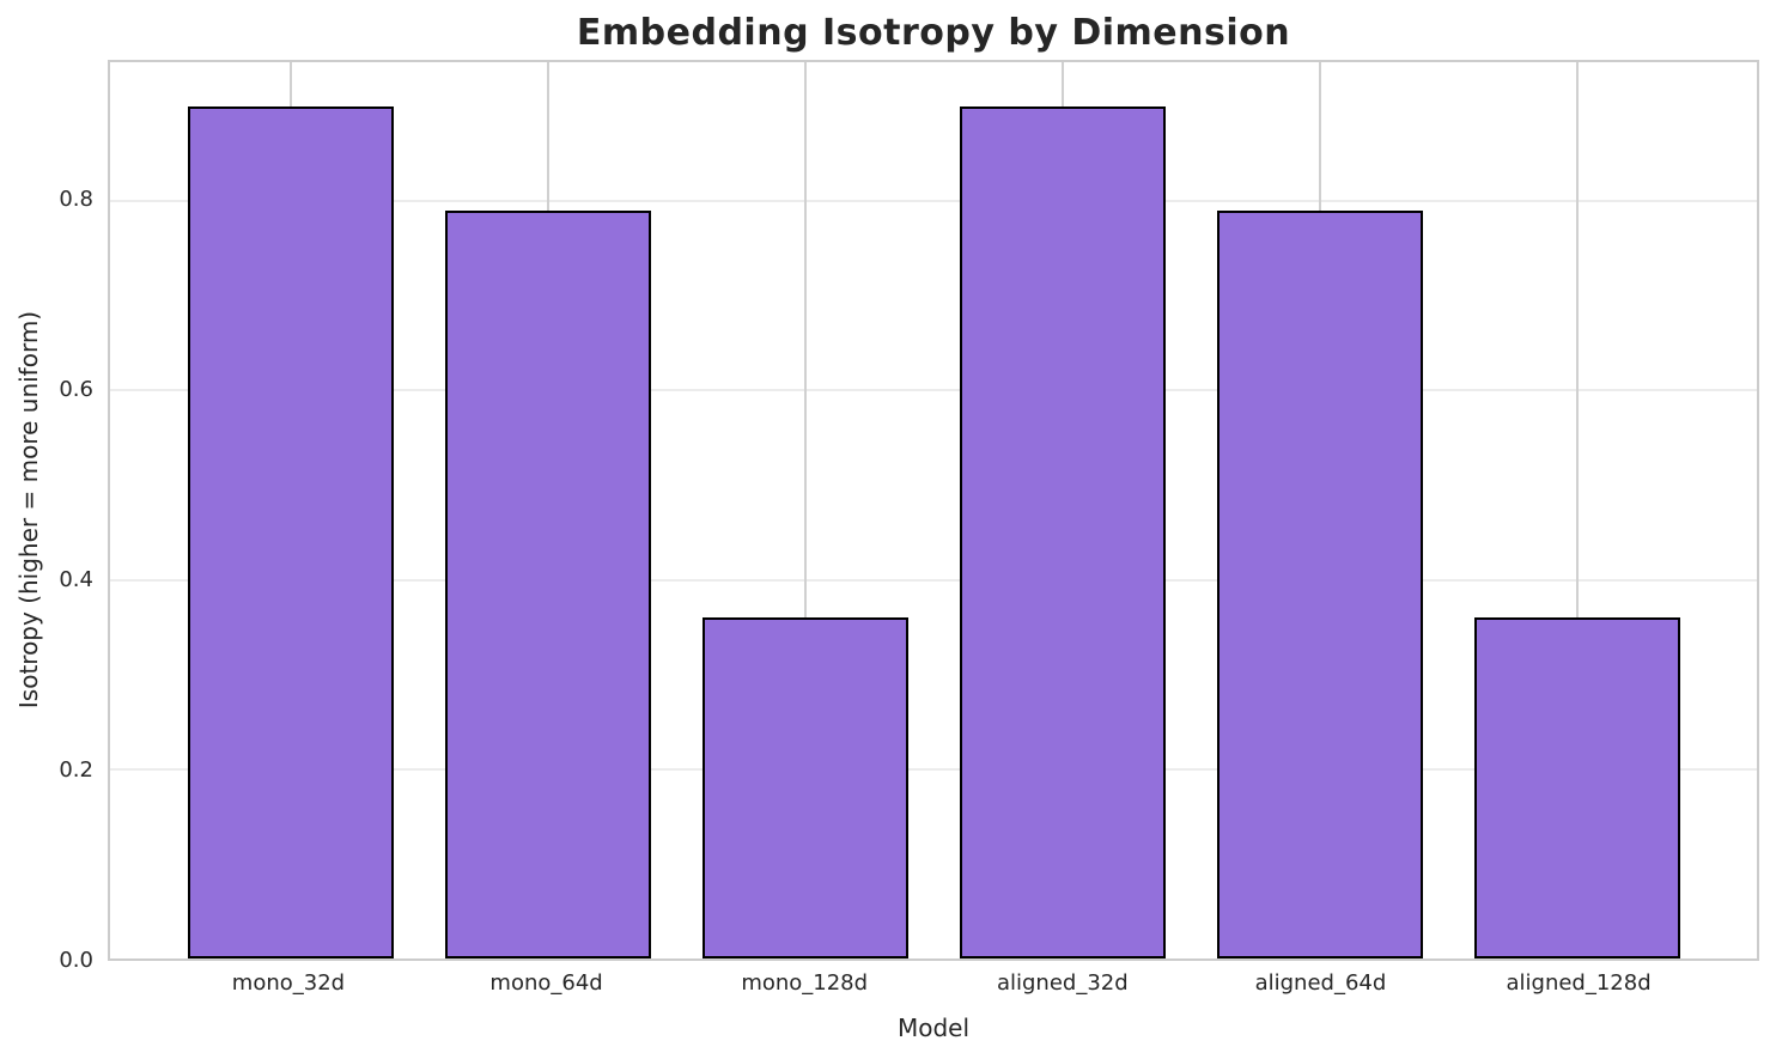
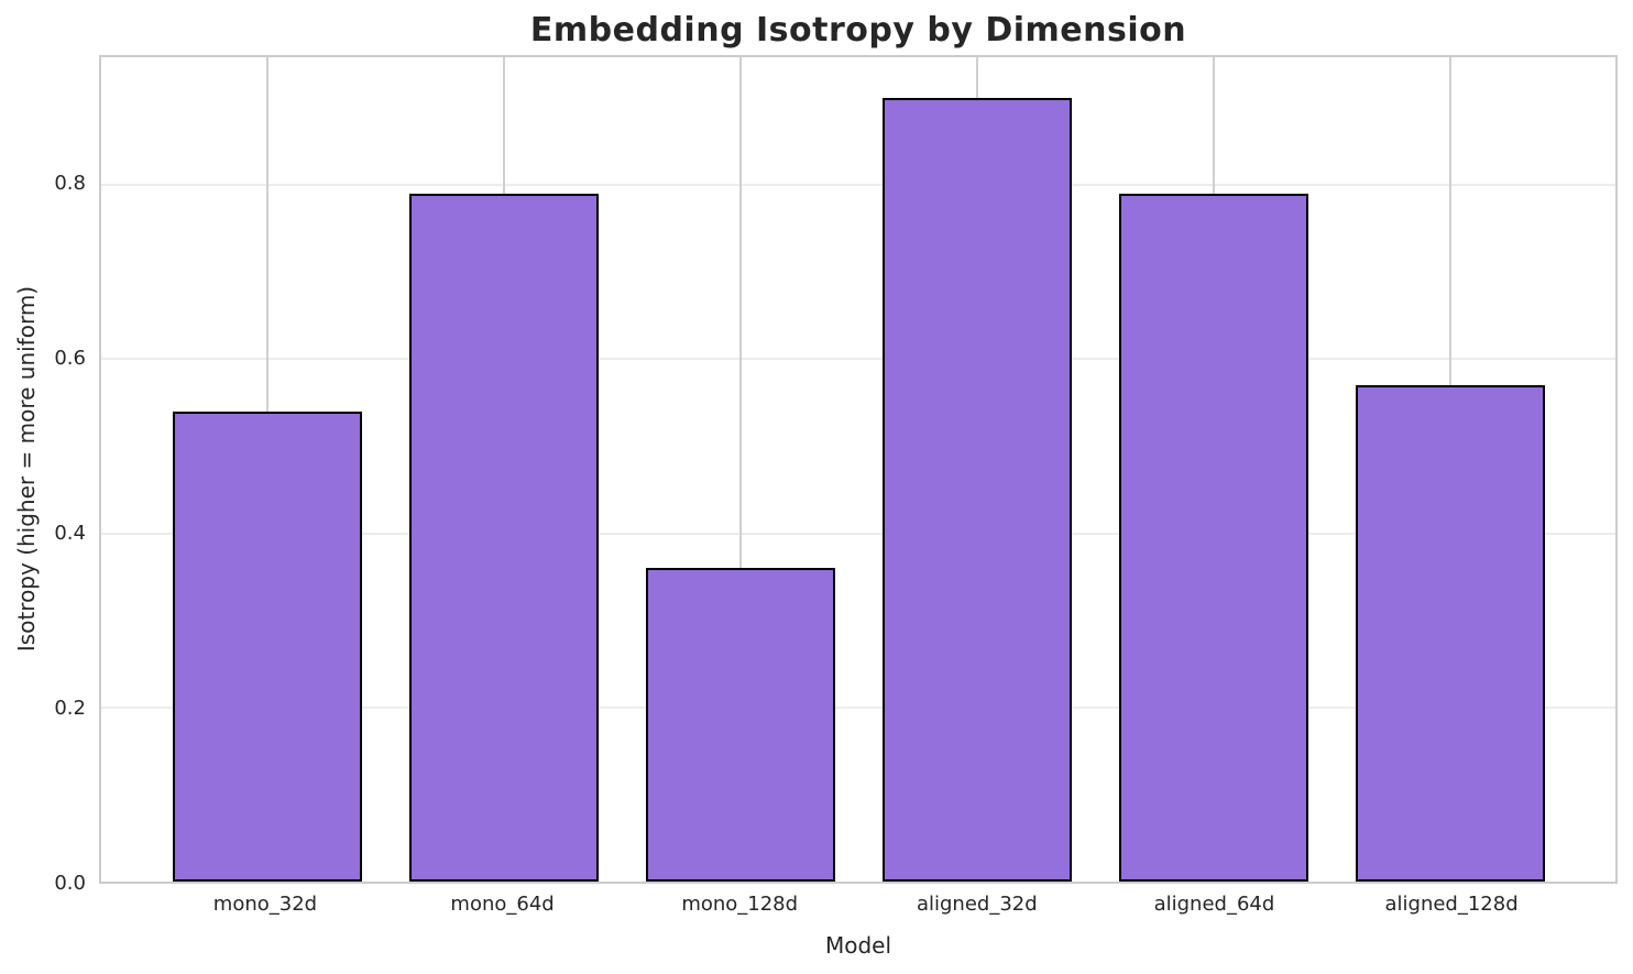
mono_32d: 0.90 -> 0.54
aligned_128d: 0.36 -> 0.57
